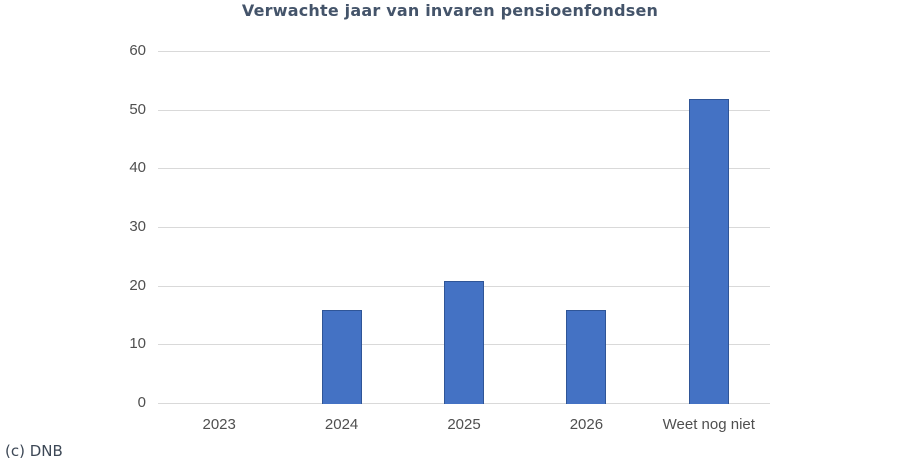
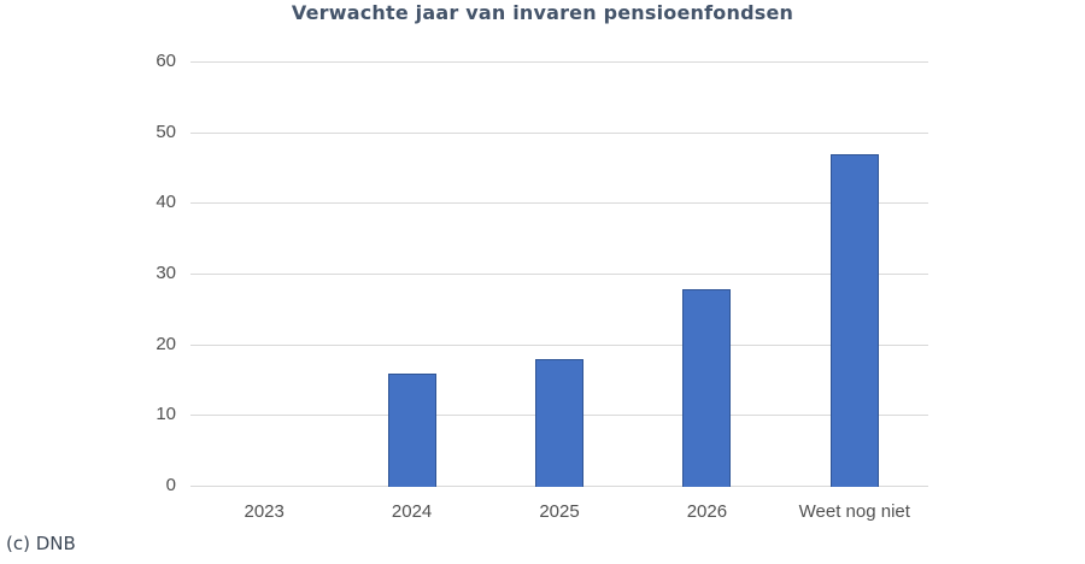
2025: 21 -> 18
2026: 16 -> 28
Weet nog niet: 52 -> 47
